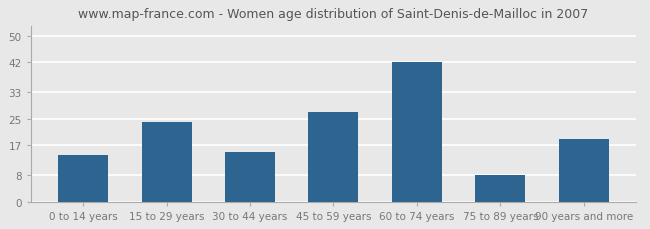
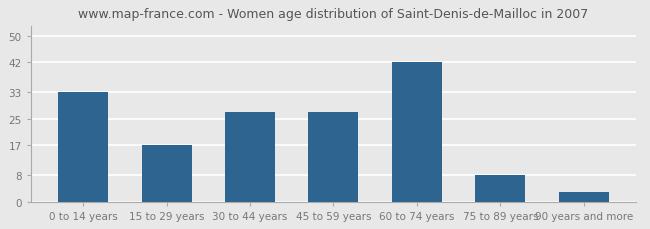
0 to 14 years: 14 -> 33
15 to 29 years: 24 -> 17
30 to 44 years: 15 -> 27
90 years and more: 19 -> 3
